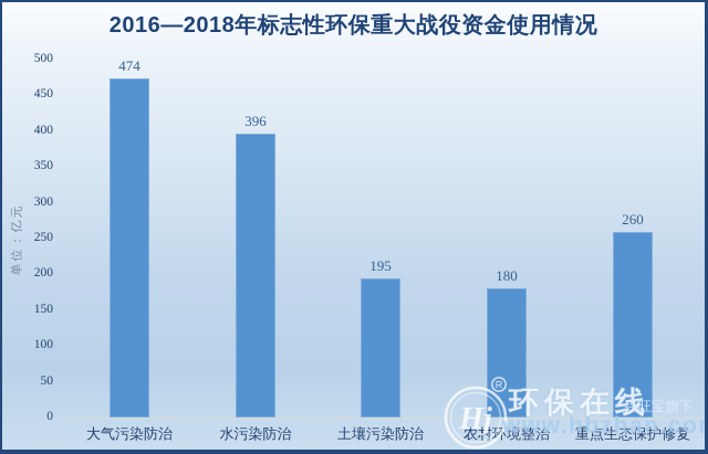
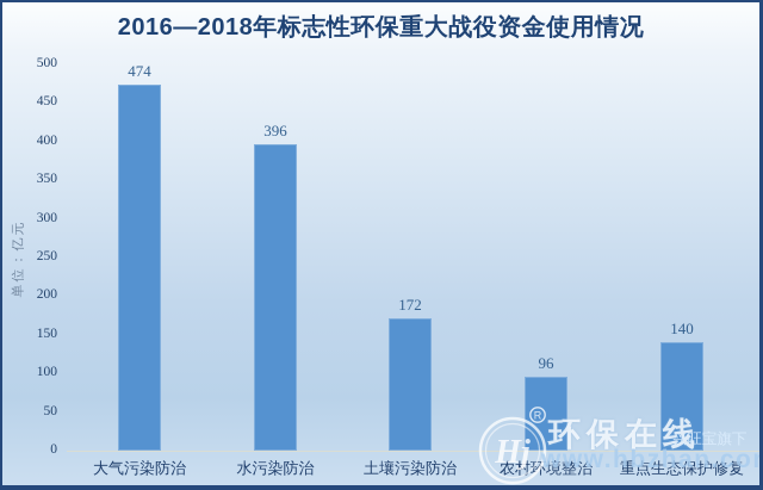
土壤污染防治: 195 -> 172
农村环境整治: 180 -> 96
重点生态保护修复: 260 -> 140
